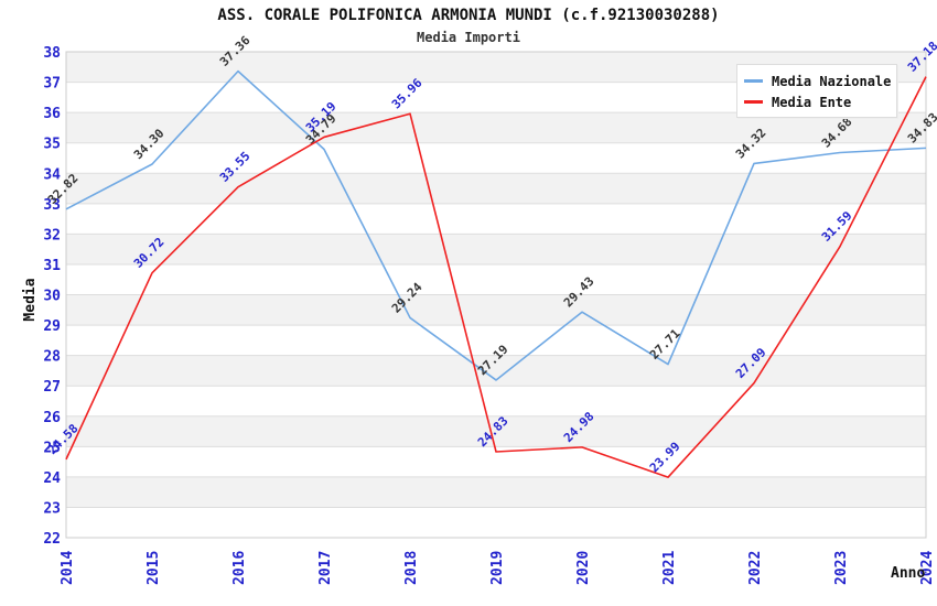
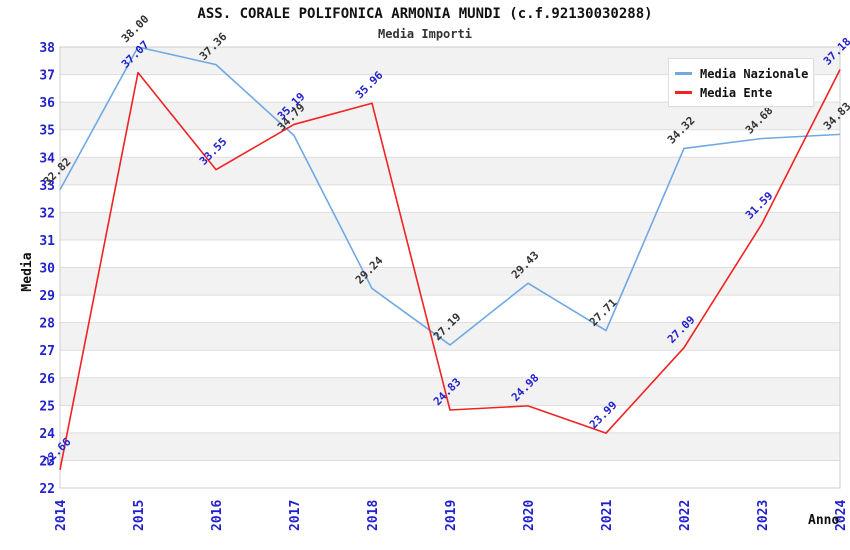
Media Ente/2014: 24.58 -> 22.66
Media Nazionale/2015: 34.30 -> 38.00
Media Ente/2015: 30.72 -> 37.07
